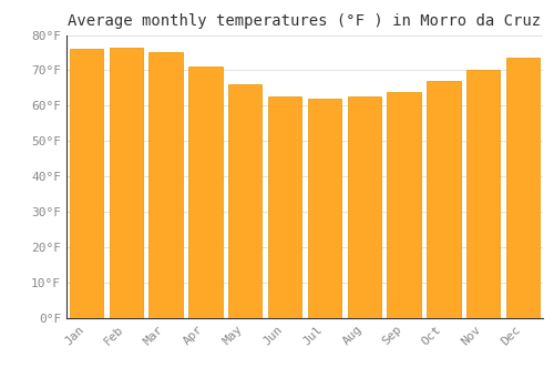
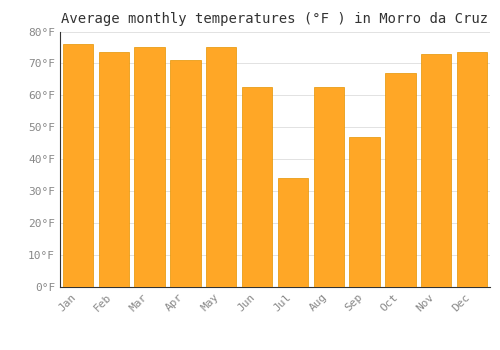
Feb: 76.5°F -> 73.5°F
May: 66.0°F -> 75.0°F
Jul: 62.0°F -> 34.0°F
Sep: 64.0°F -> 47.0°F
Nov: 70.0°F -> 73.0°F
